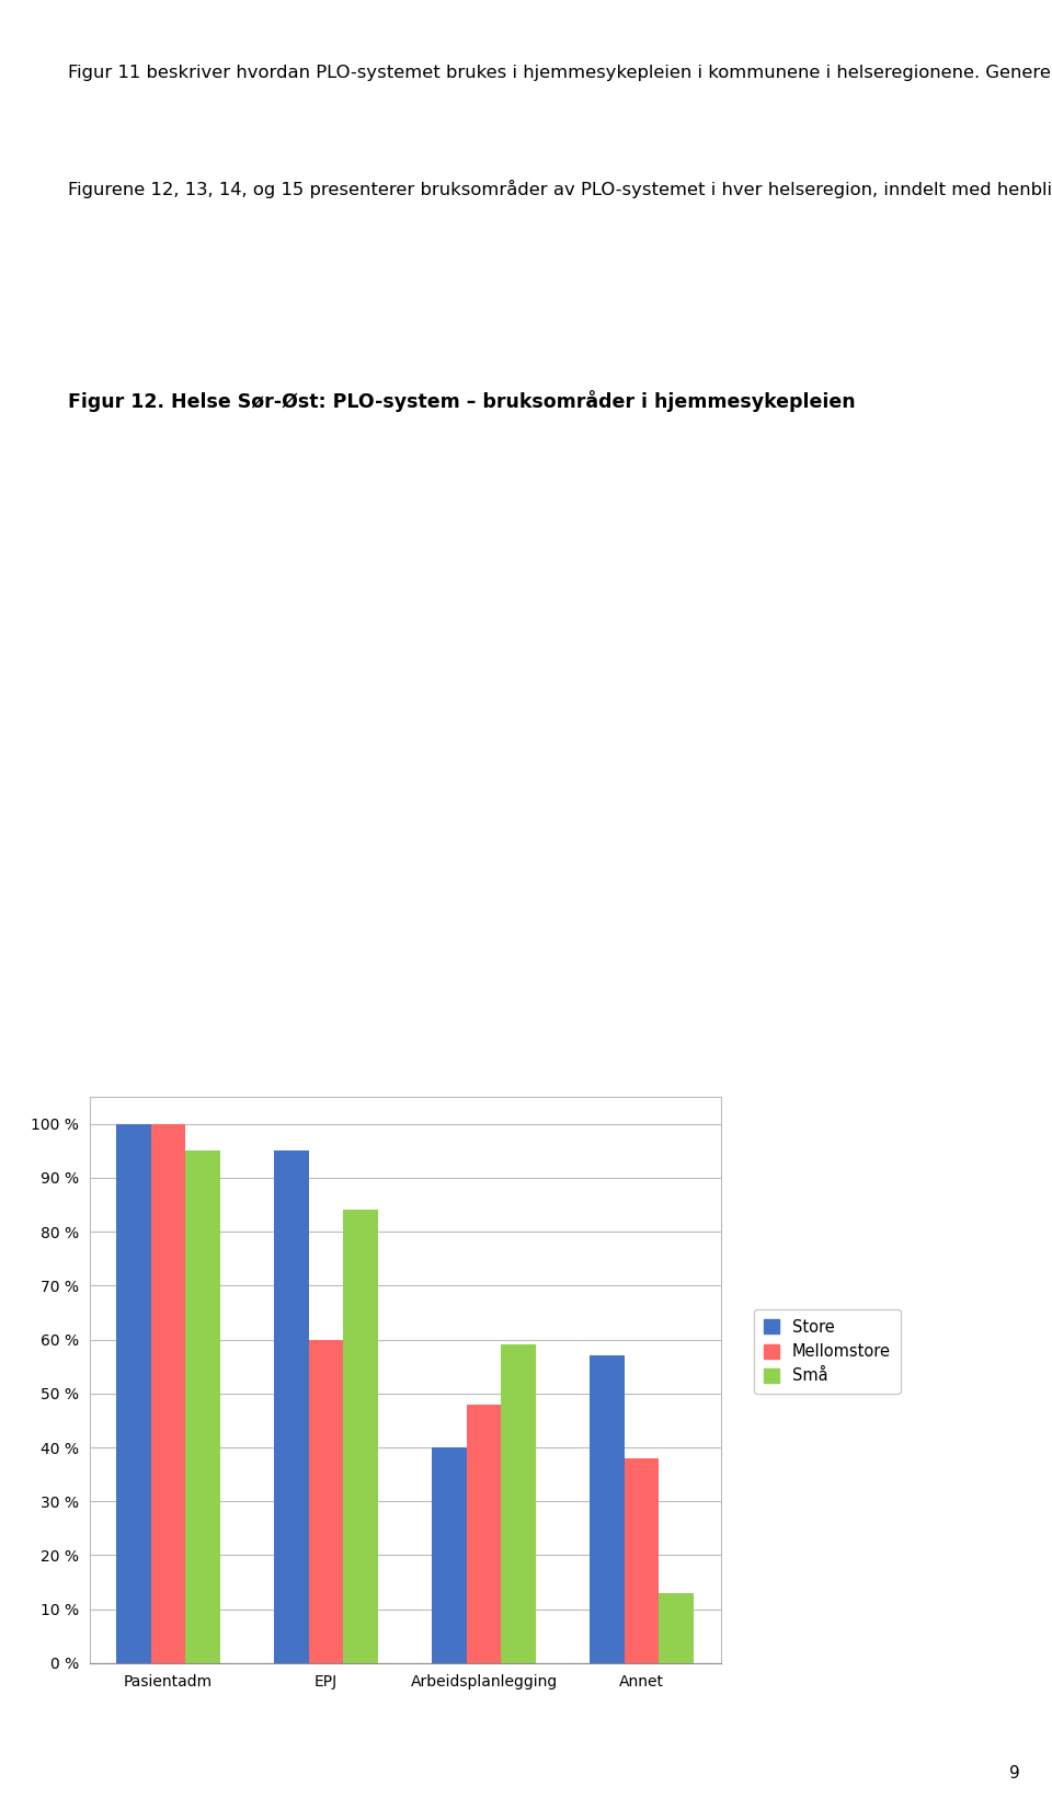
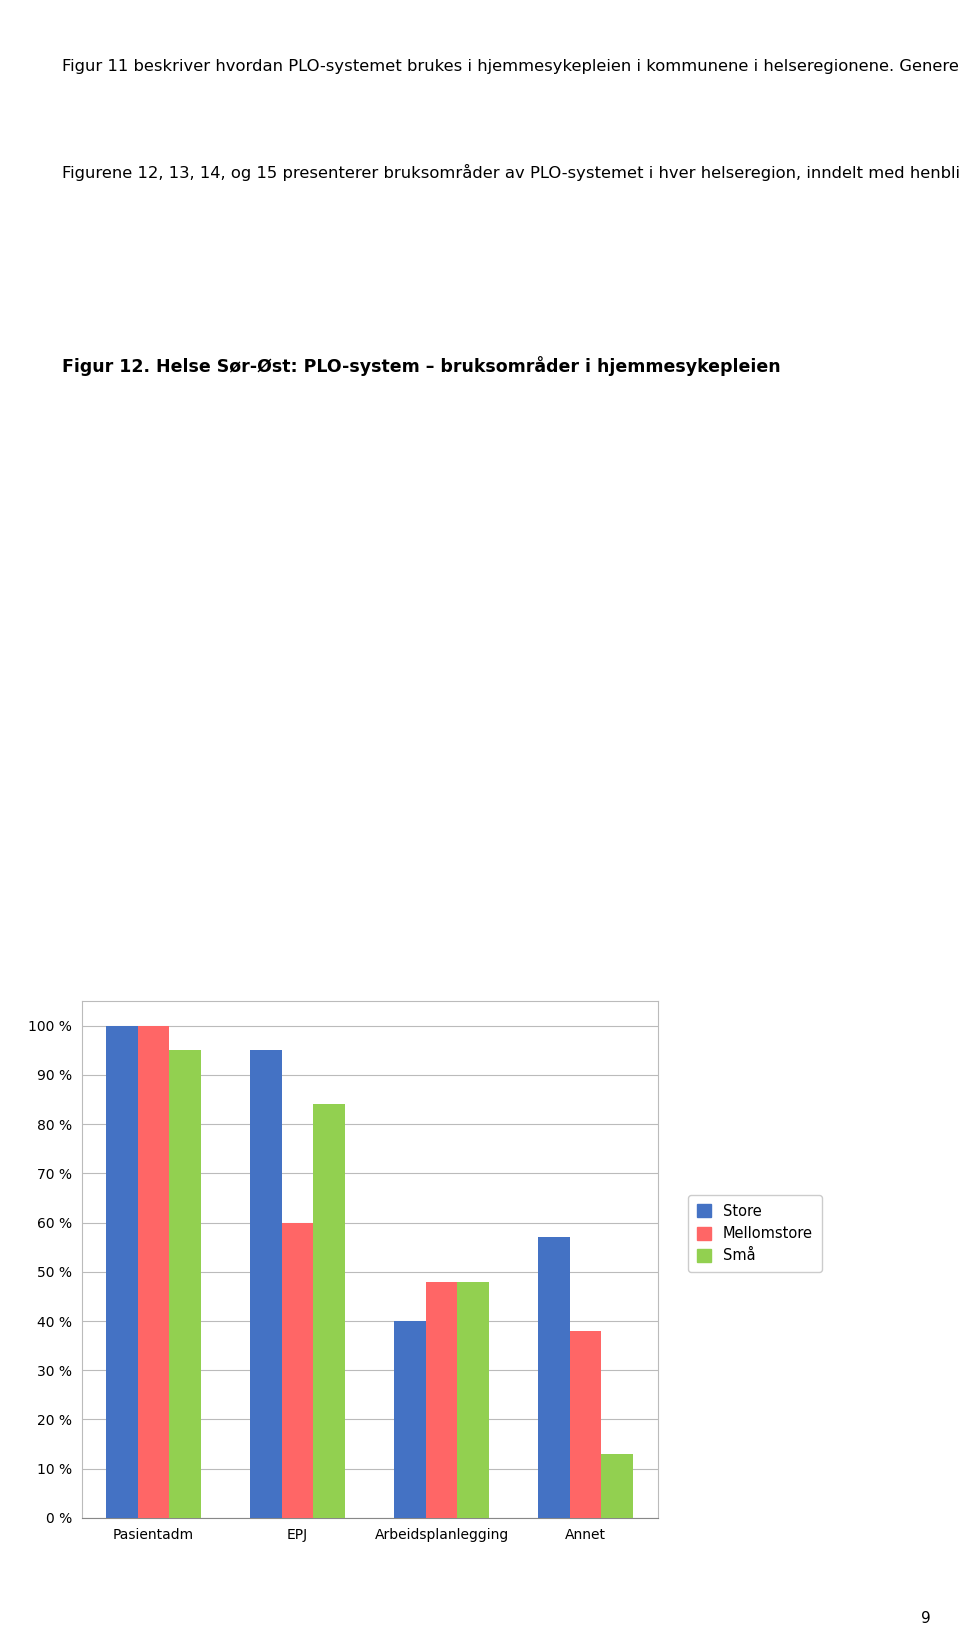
Små/Arbeidsplanlegging: 59 % -> 48 %
